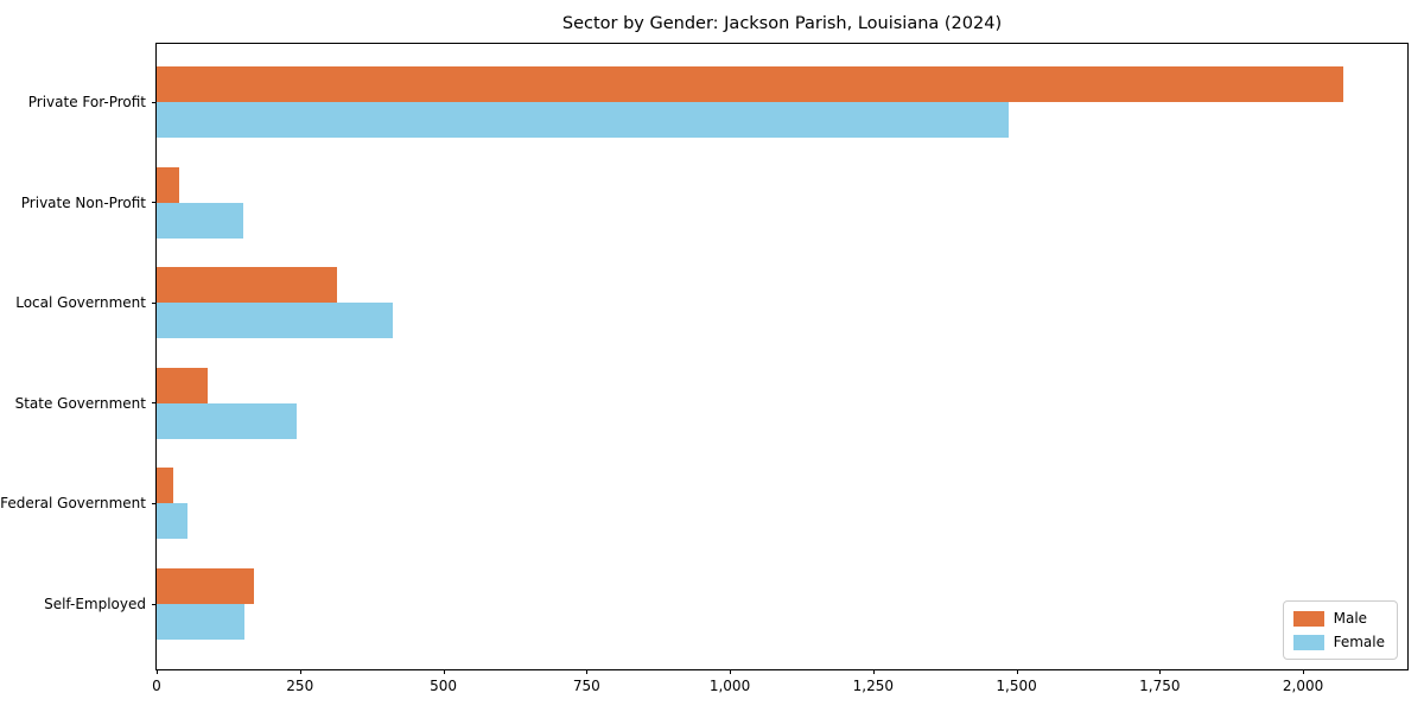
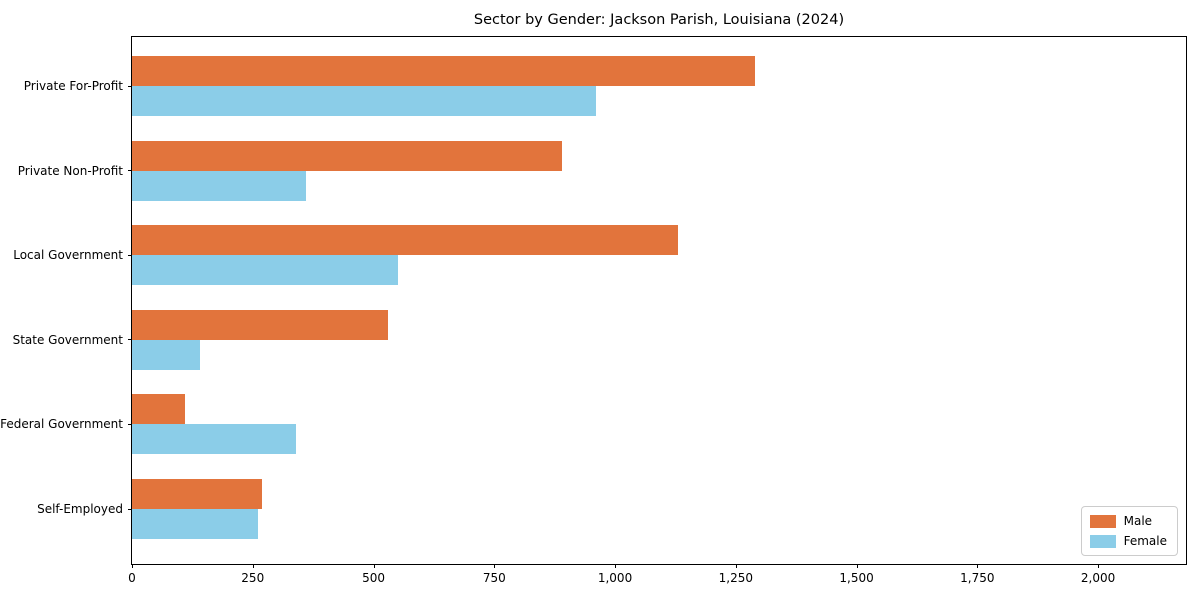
Male/Private For-Profit: 2070 -> 1290
Female/Private For-Profit: 1490 -> 960
Male/Private Non-Profit: 40 -> 890
Female/Private Non-Profit: 150 -> 360
Male/Local Government: 320 -> 1130
Female/Local Government: 410 -> 550
Male/State Government: 90 -> 530
Female/State Government: 240 -> 140
Male/Federal Government: 30 -> 110
Female/Federal Government: 50 -> 340
Male/Self-Employed: 170 -> 270
Female/Self-Employed: 150 -> 260
